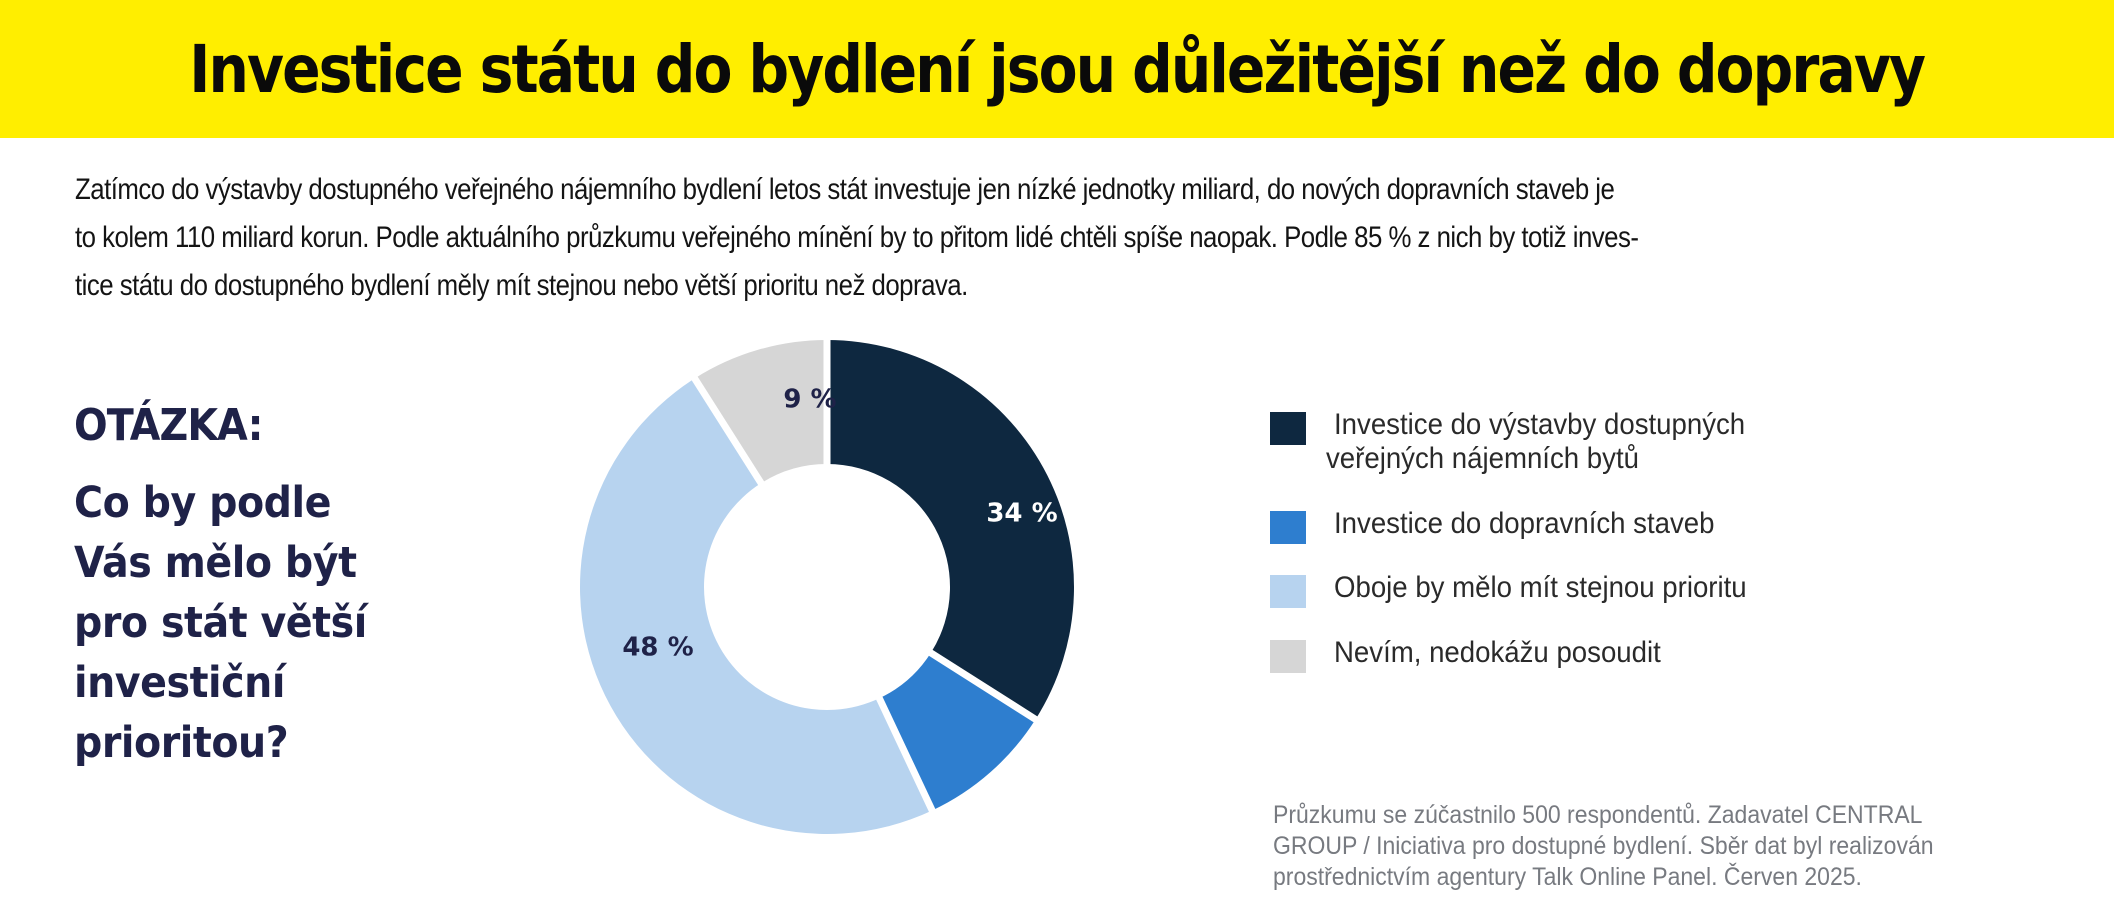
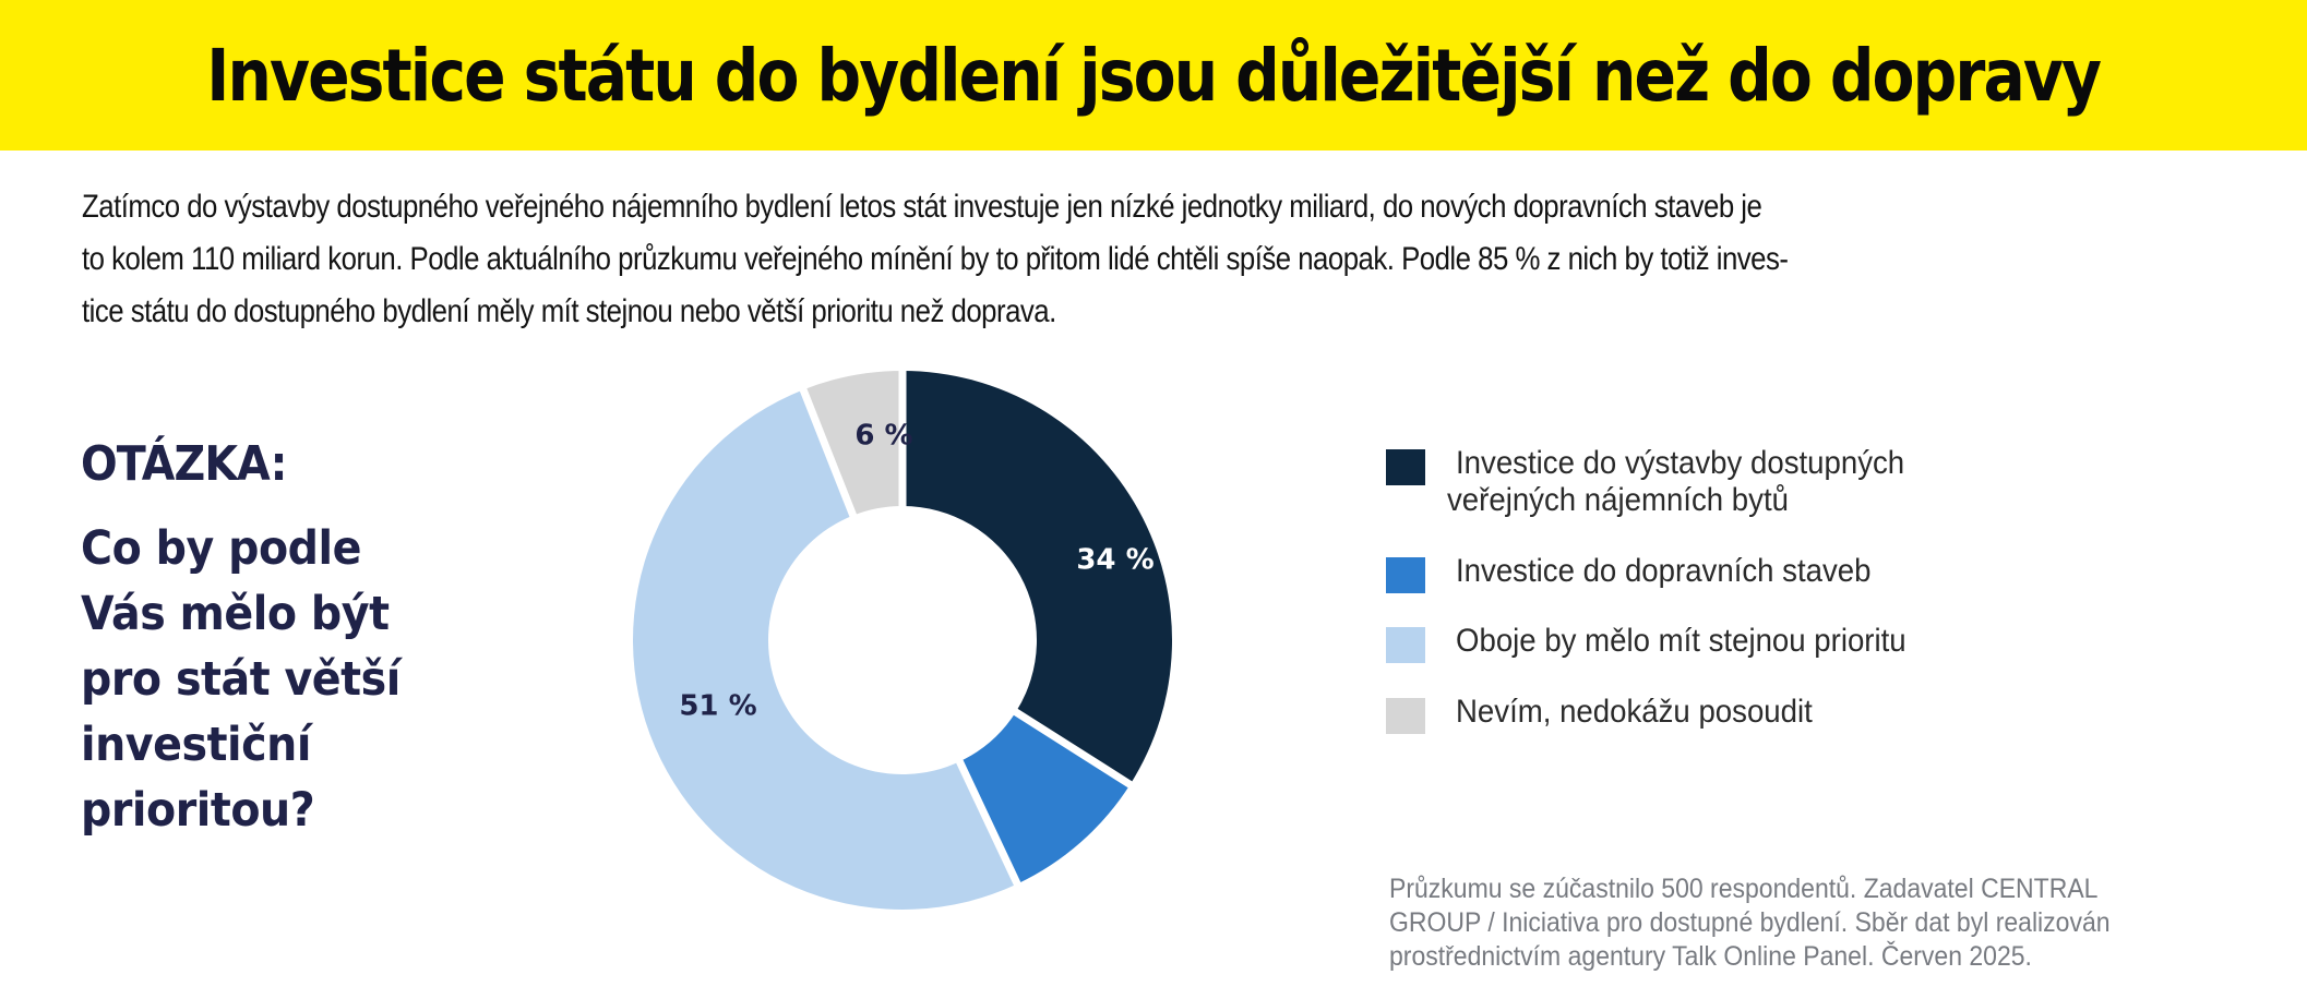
Oboje by mělo mít stejnou prioritu: 48 -> 51
Nevím, nedokážu posoudit: 9 -> 6
